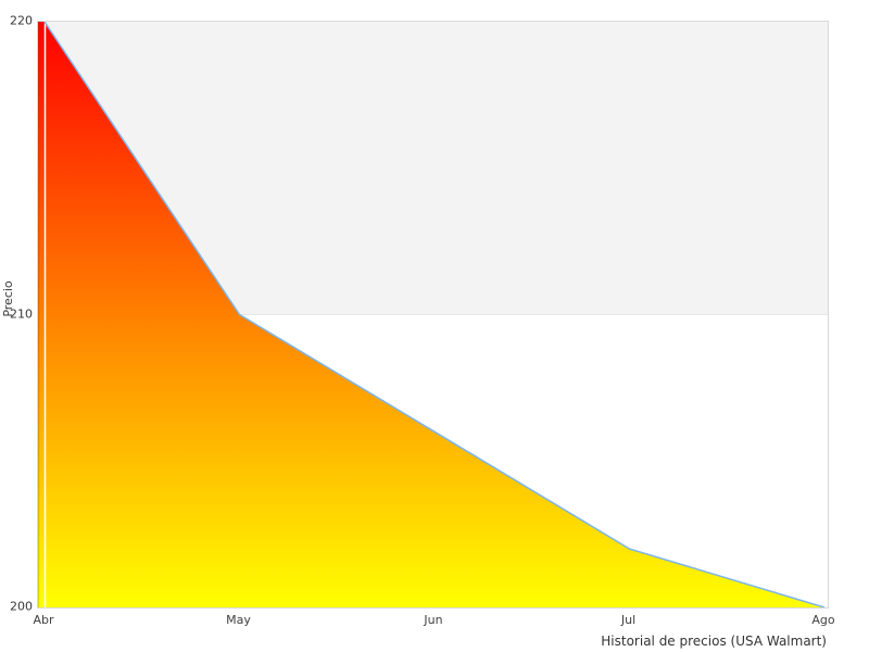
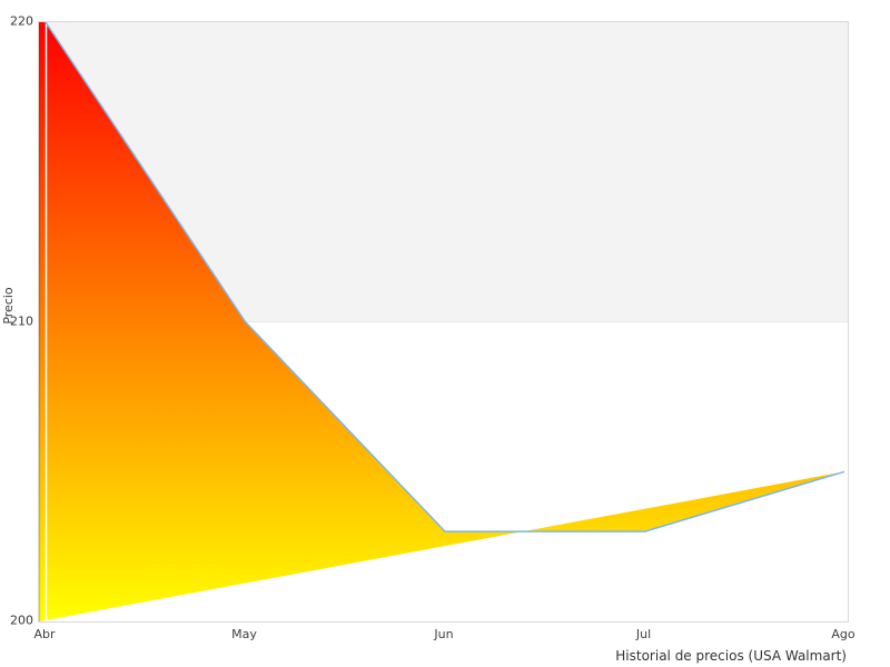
Jun: 206 -> 203
Jul: 202 -> 203
Ago: 200 -> 205
